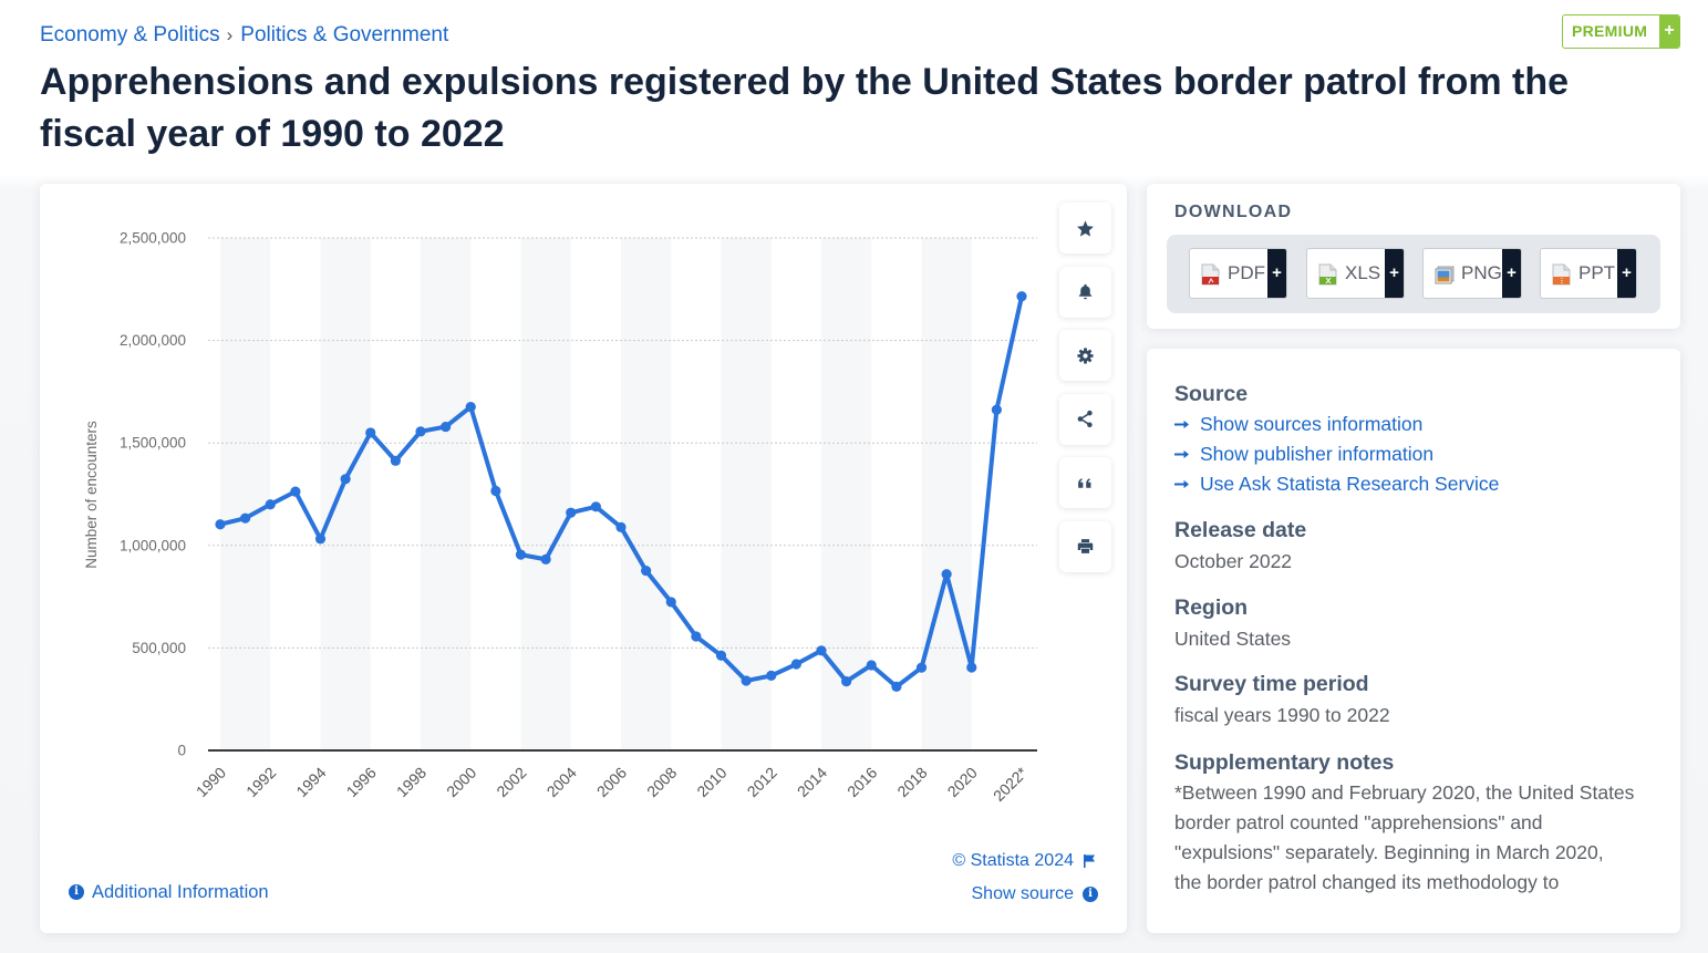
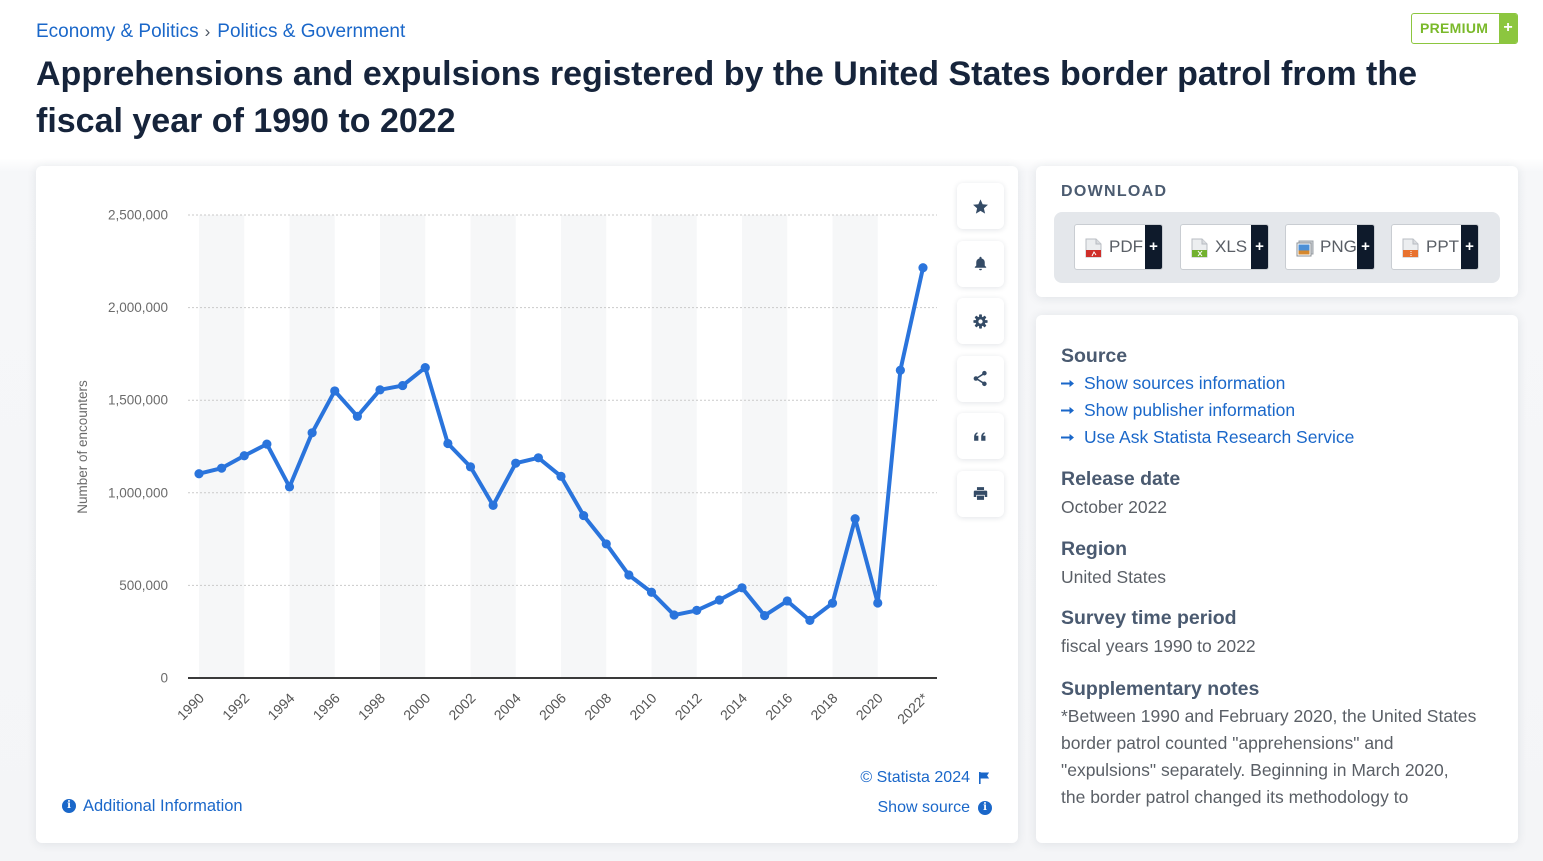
2002: 960000 -> 1140000
